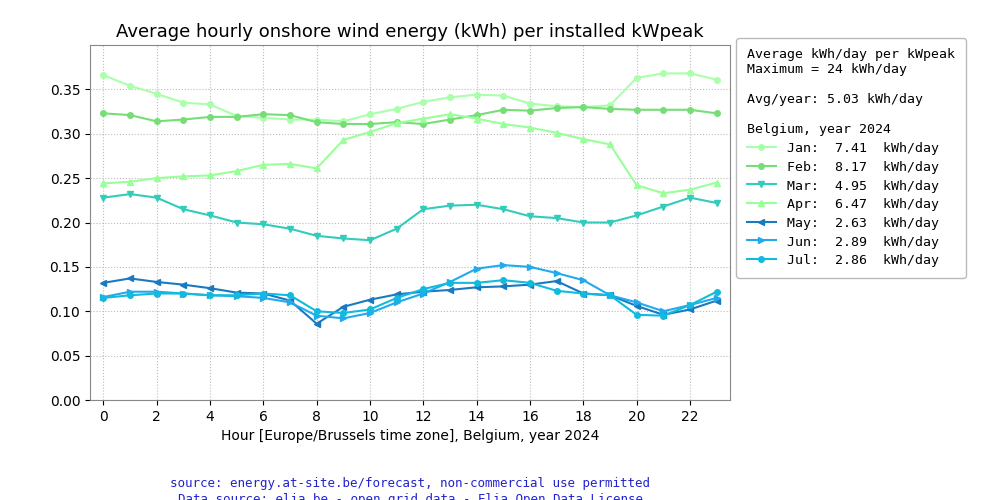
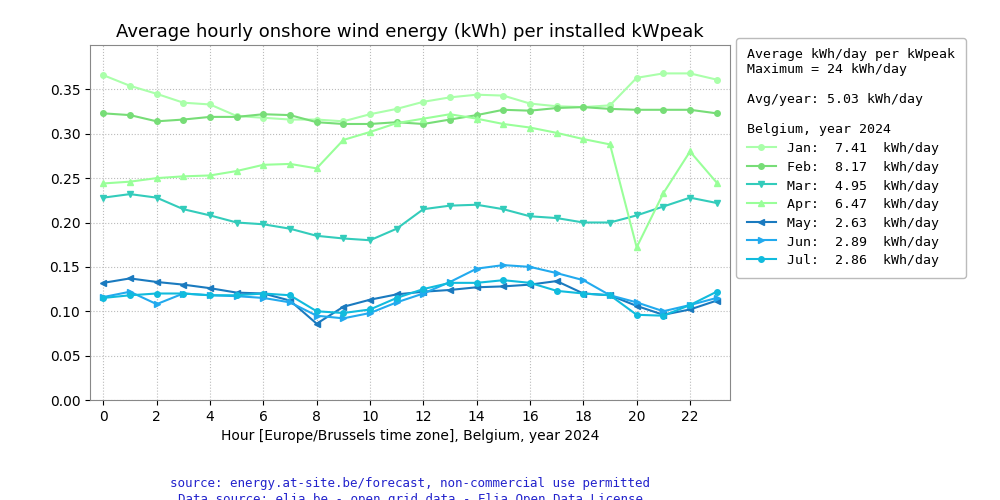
Jun: 2.89 kWh/day/2: 0.122 -> 0.108
Apr: 6.47 kWh/day/20: 0.242 -> 0.172
Apr: 6.47 kWh/day/22: 0.237 -> 0.280
